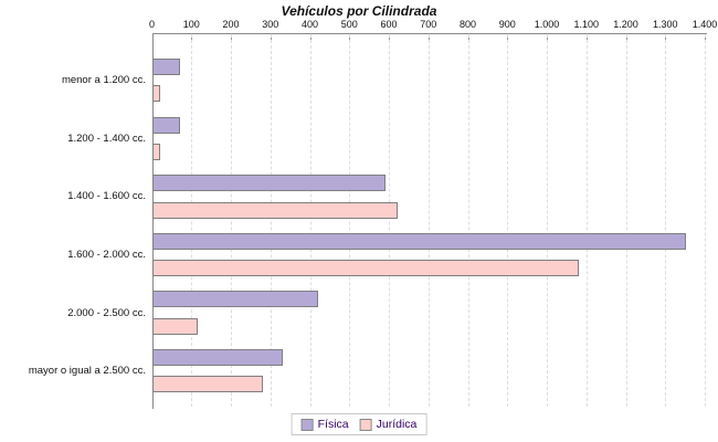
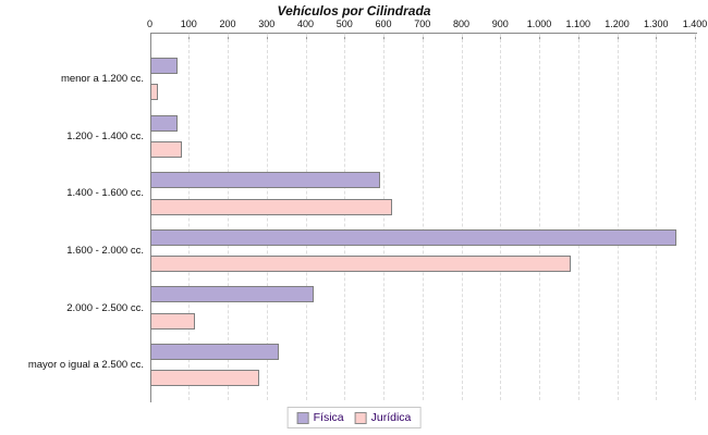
Jurídica/1.200 - 1.400 cc.: 20 -> 80
